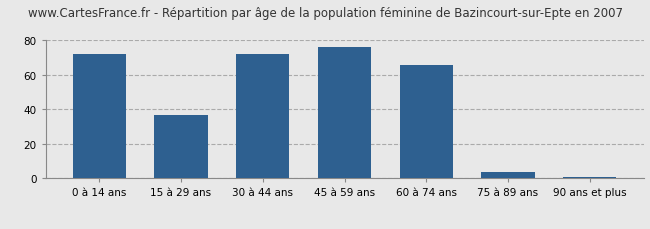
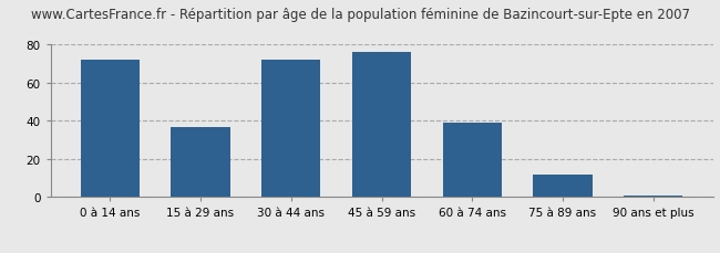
60 à 74 ans: 66 -> 39
75 à 89 ans: 4 -> 12
